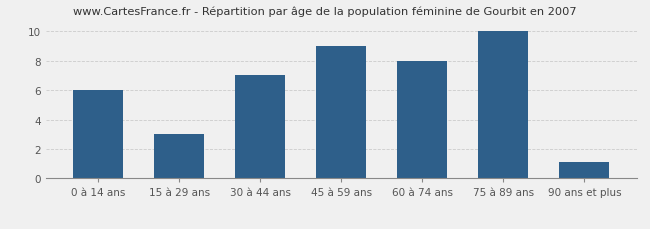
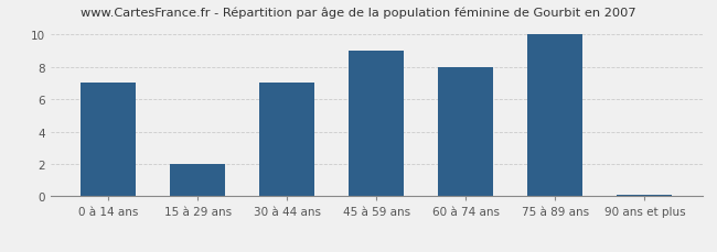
0 à 14 ans: 6.0 -> 7.0
15 à 29 ans: 3.0 -> 2.0
90 ans et plus: 1.1 -> 0.1
